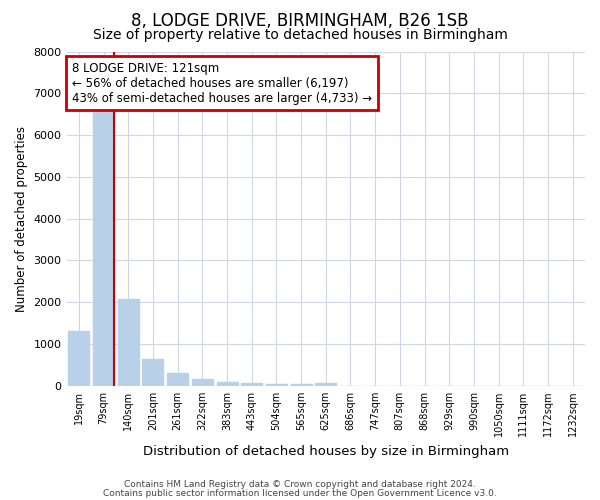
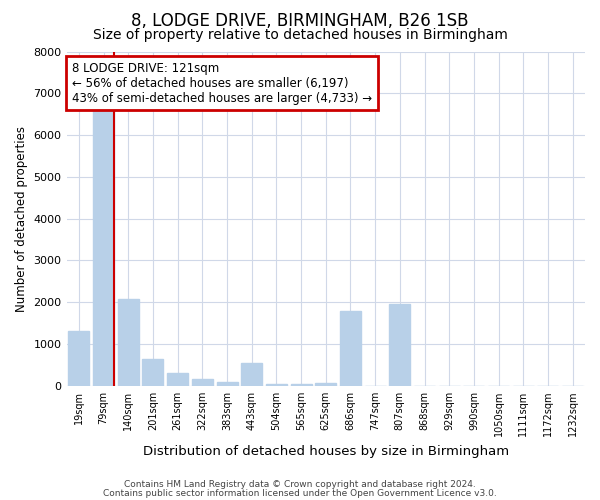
443sqm: 70 -> 550
686sqm: 0 -> 1800
807sqm: 0 -> 1950
